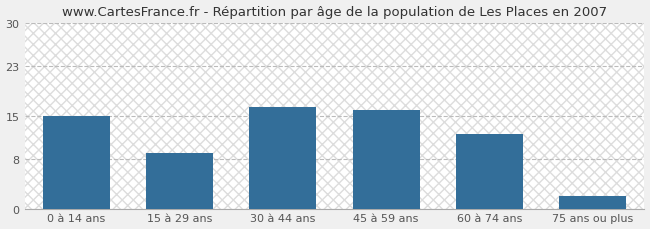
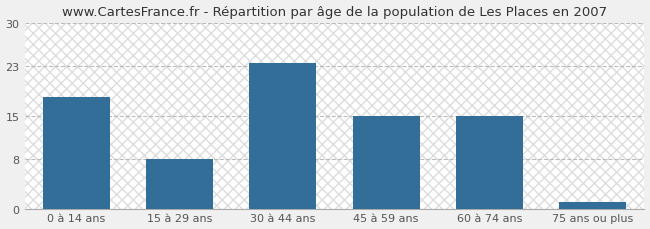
0 à 14 ans: 15.0 -> 18.0
15 à 29 ans: 9.0 -> 8.0
30 à 44 ans: 16.4 -> 23.5
45 à 59 ans: 16.0 -> 15.0
60 à 74 ans: 12.0 -> 15.0
75 ans ou plus: 2.0 -> 1.0
